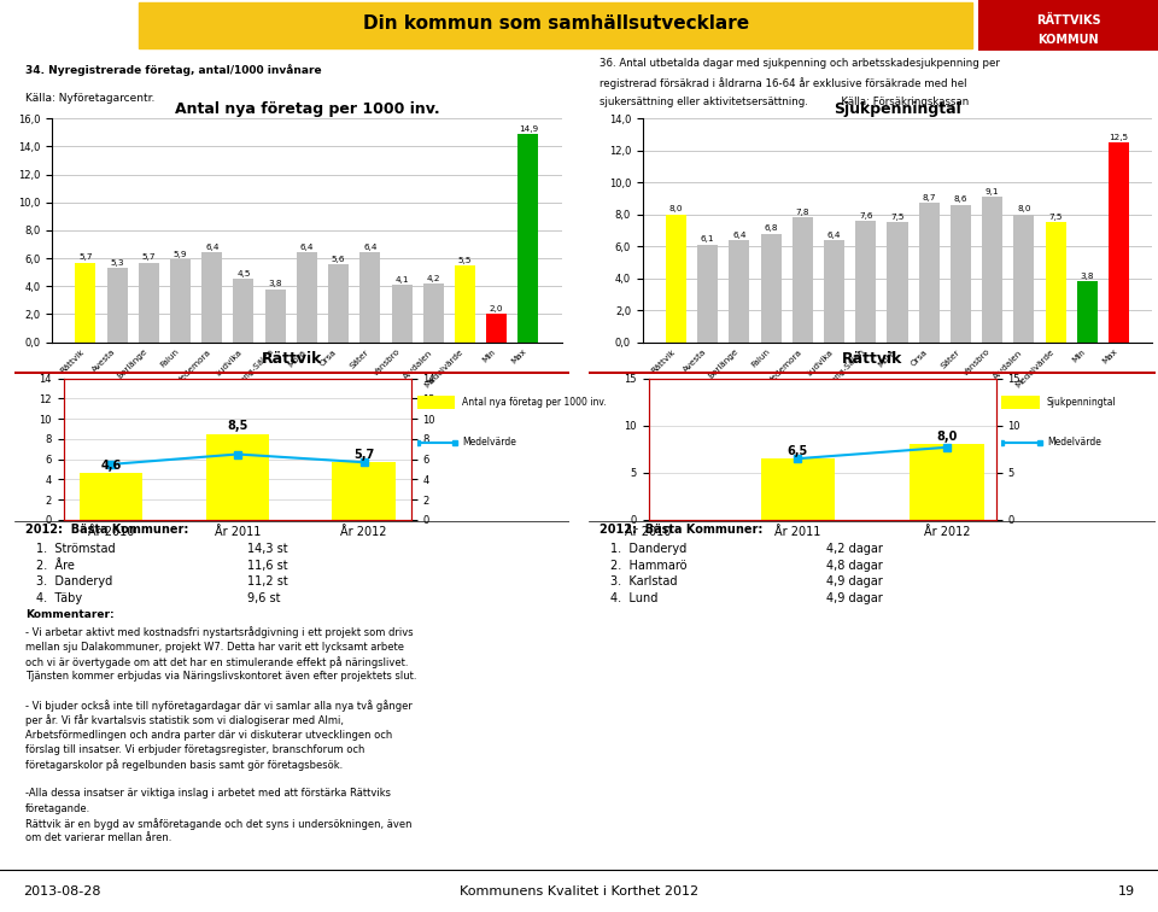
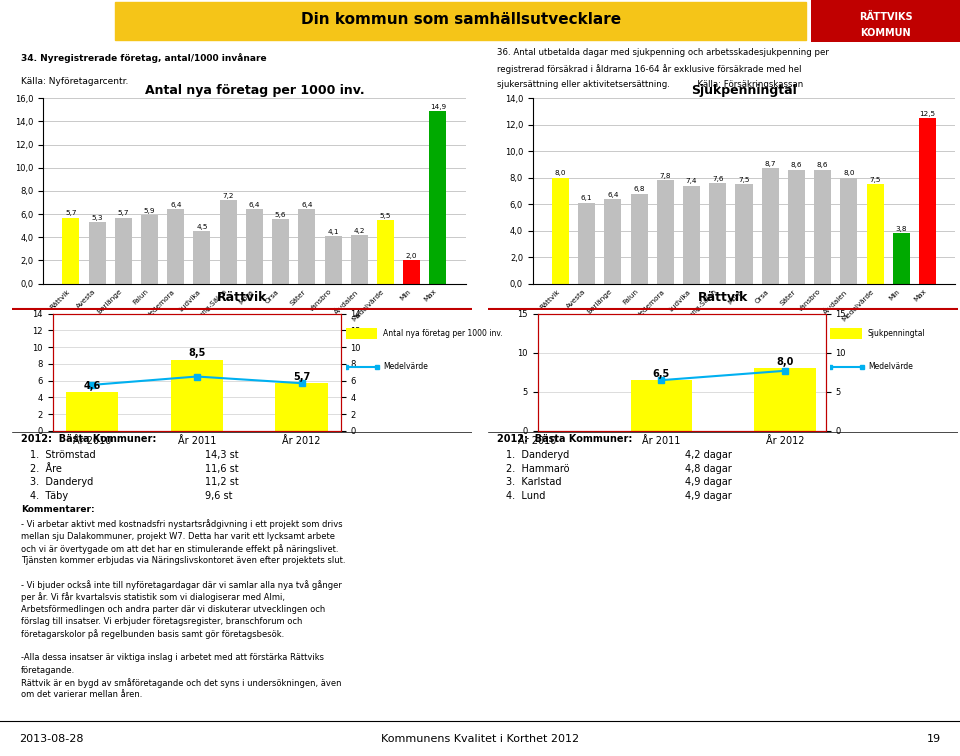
Antal nya företag per 1000 inv./Malung-Sälen: 3,8 -> 7,2
Sjukpenningtal/Ludvika: 6,4 -> 7,4
Sjukpenningtal/Vansbro: 9,1 -> 8,6
